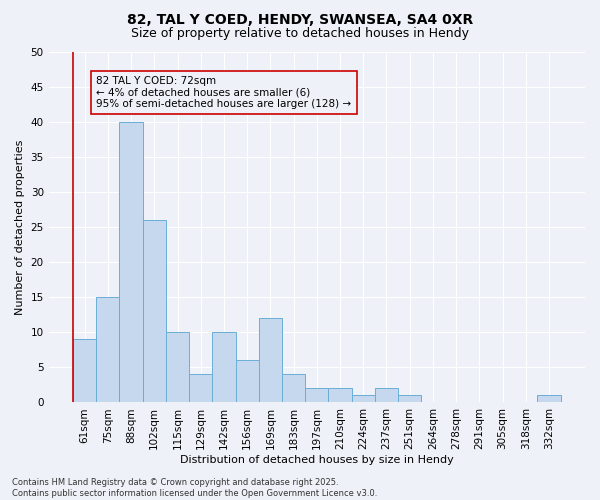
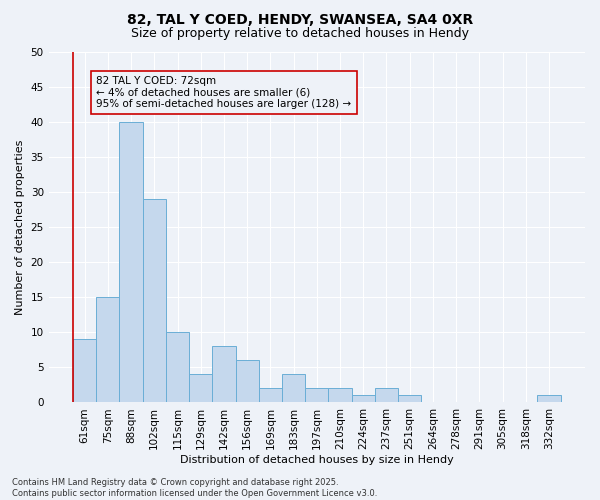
102sqm: 26 -> 29
142sqm: 10 -> 8
169sqm: 12 -> 2
